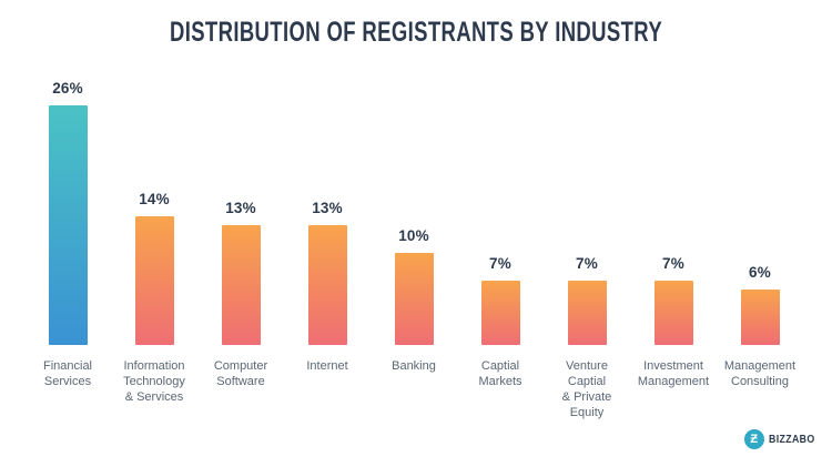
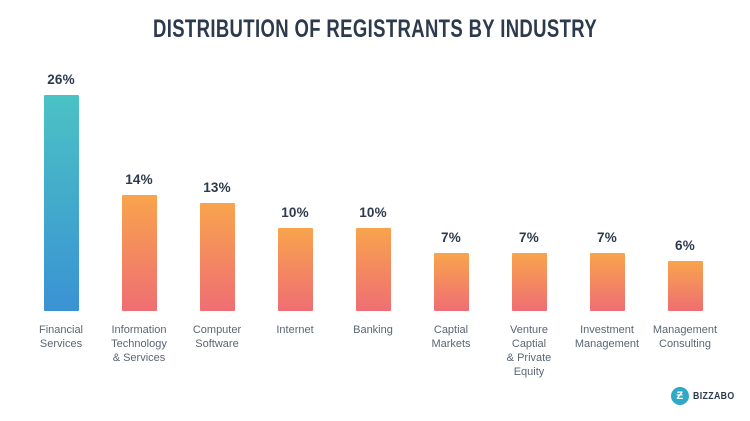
Internet: 13% -> 10%
